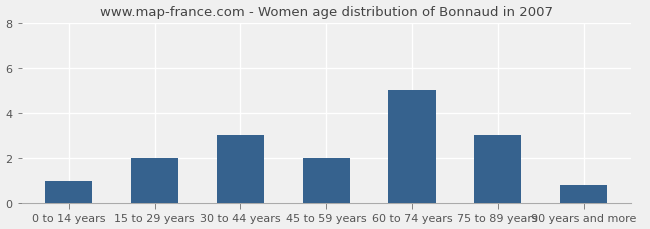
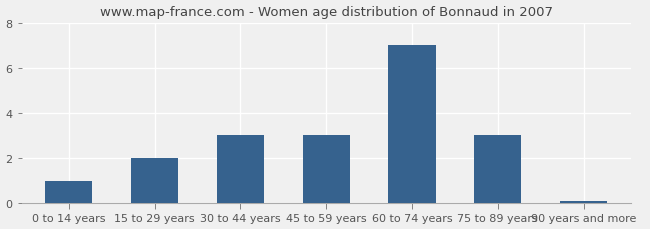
45 to 59 years: 2.00 -> 3.00
60 to 74 years: 5.00 -> 7.00
90 years and more: 0.80 -> 0.07
